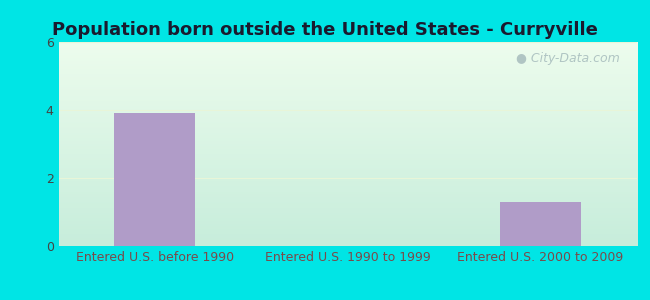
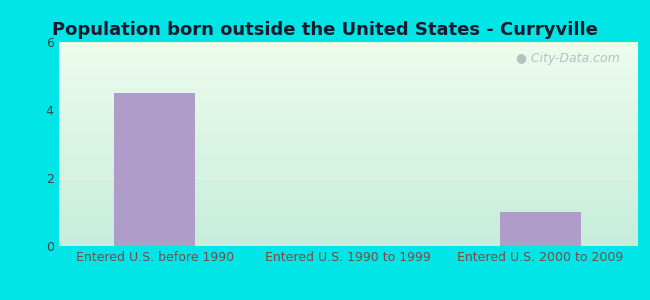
Entered U.S. before 1990: 3.9 -> 4.5
Entered U.S. 2000 to 2009: 1.3 -> 1.0
